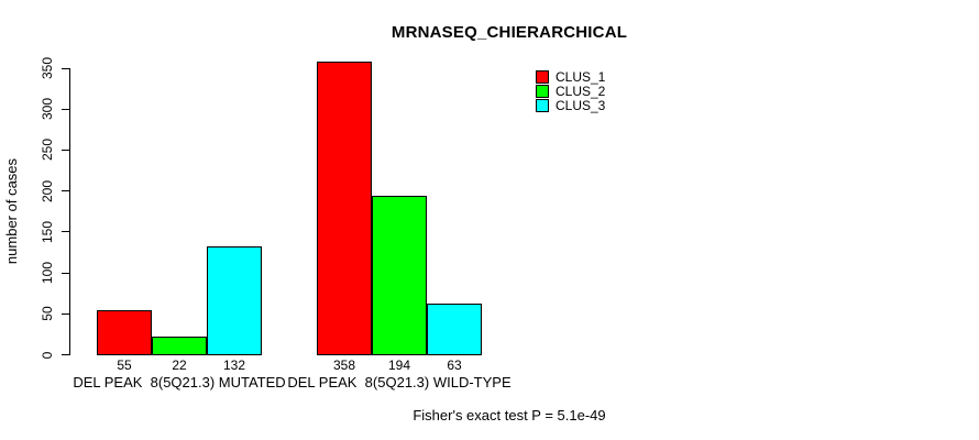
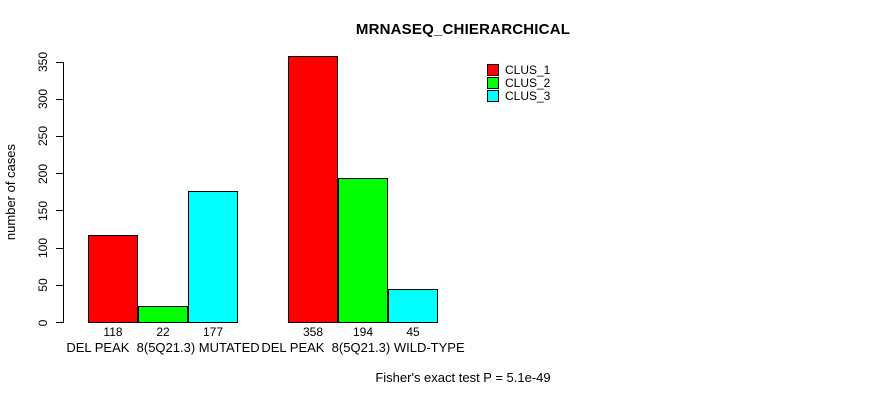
CLUS_1/DEL PEAK 8(5Q21.3) MUTATED: 55 -> 118
CLUS_3/DEL PEAK 8(5Q21.3) MUTATED: 132 -> 177
CLUS_3/DEL PEAK 8(5Q21.3) WILD-TYPE: 63 -> 45
